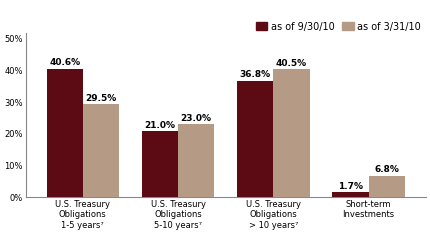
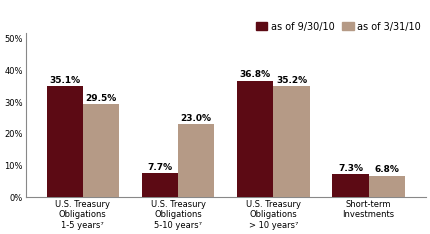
as of 9/30/10/U.S. Treasury Obligations 1-5 years⁷: 40.6% -> 35.1%
as of 9/30/10/U.S. Treasury Obligations 5-10 years⁷: 21.0% -> 7.7%
as of 3/31/10/U.S. Treasury Obligations > 10 years⁷: 40.5% -> 35.2%
as of 9/30/10/Short-term Investments: 1.7% -> 7.3%
